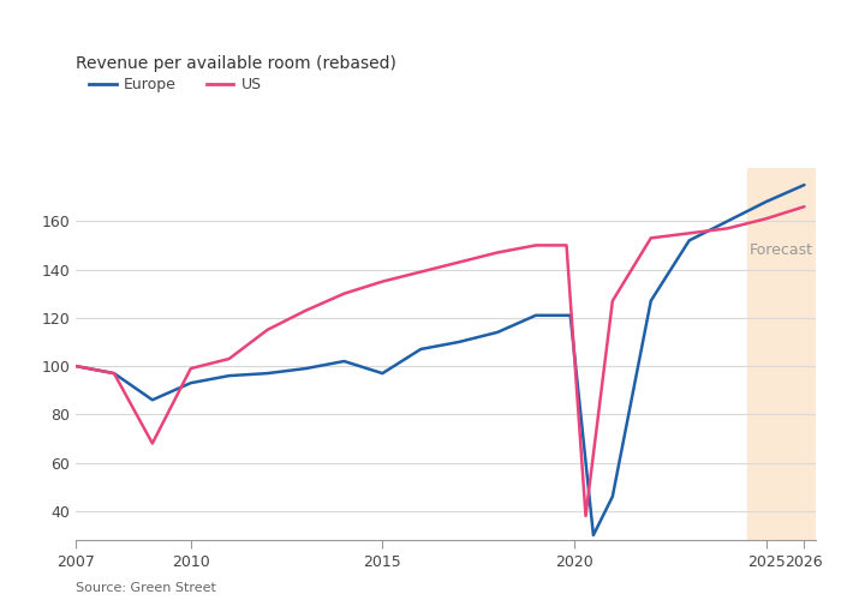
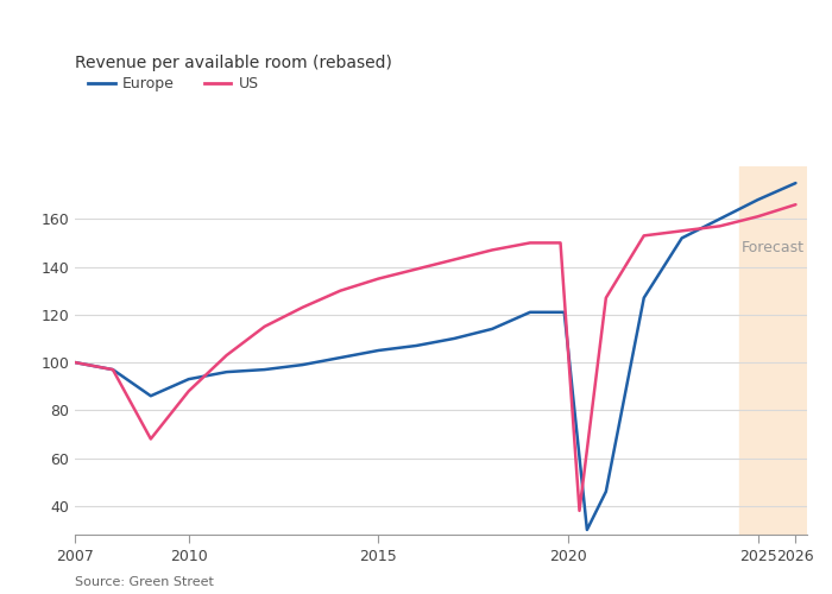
US/2010: 99 -> 88
Europe/2015: 97 -> 105
